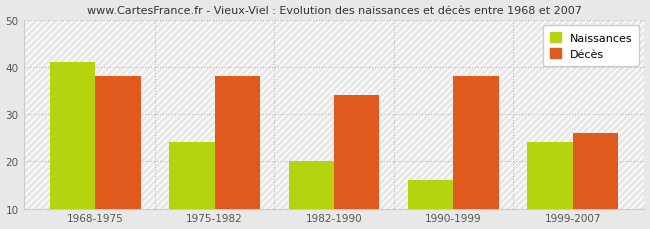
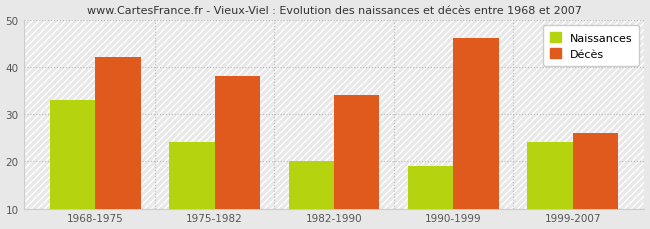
Naissances/1968-1975: 41 -> 33
Décès/1968-1975: 38 -> 42
Naissances/1990-1999: 16 -> 19
Décès/1990-1999: 38 -> 46
